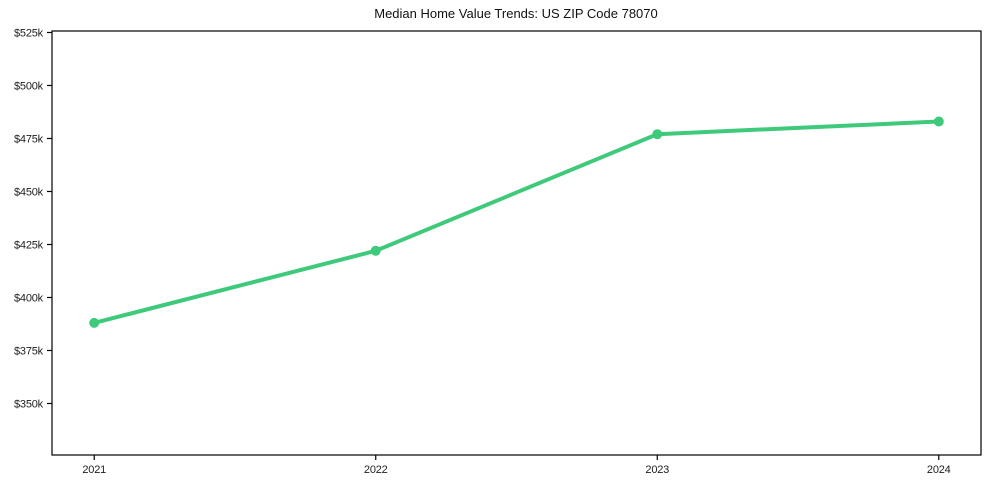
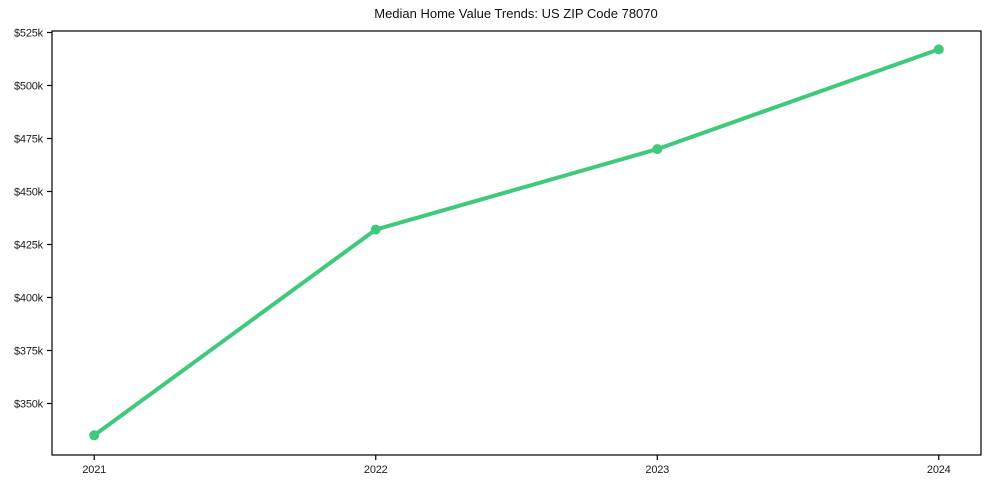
2021: $388k -> $335k
2022: $422k -> $432k
2023: $477k -> $470k
2024: $483k -> $517k
